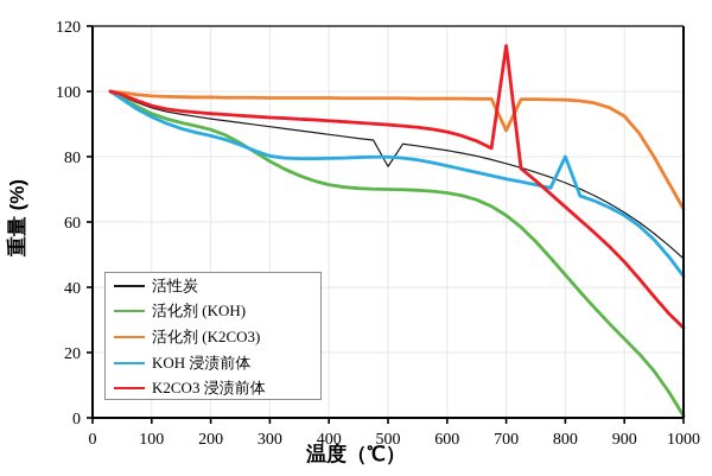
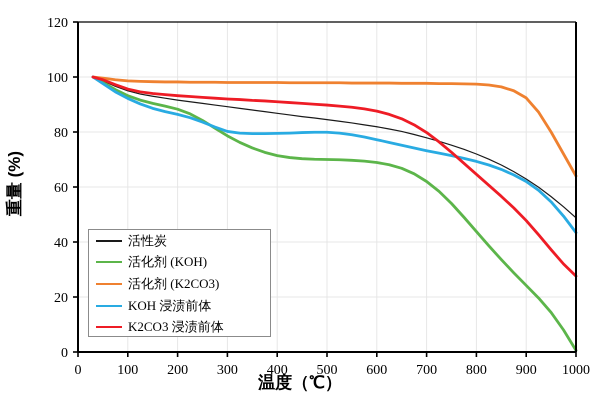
活性炭/500: 77 -> 84
活化剂 (K2CO3)/700: 88 -> 98
K2CO3 浸渍前体/700: 114 -> 80
KOH 浸渍前体/800: 80 -> 69
